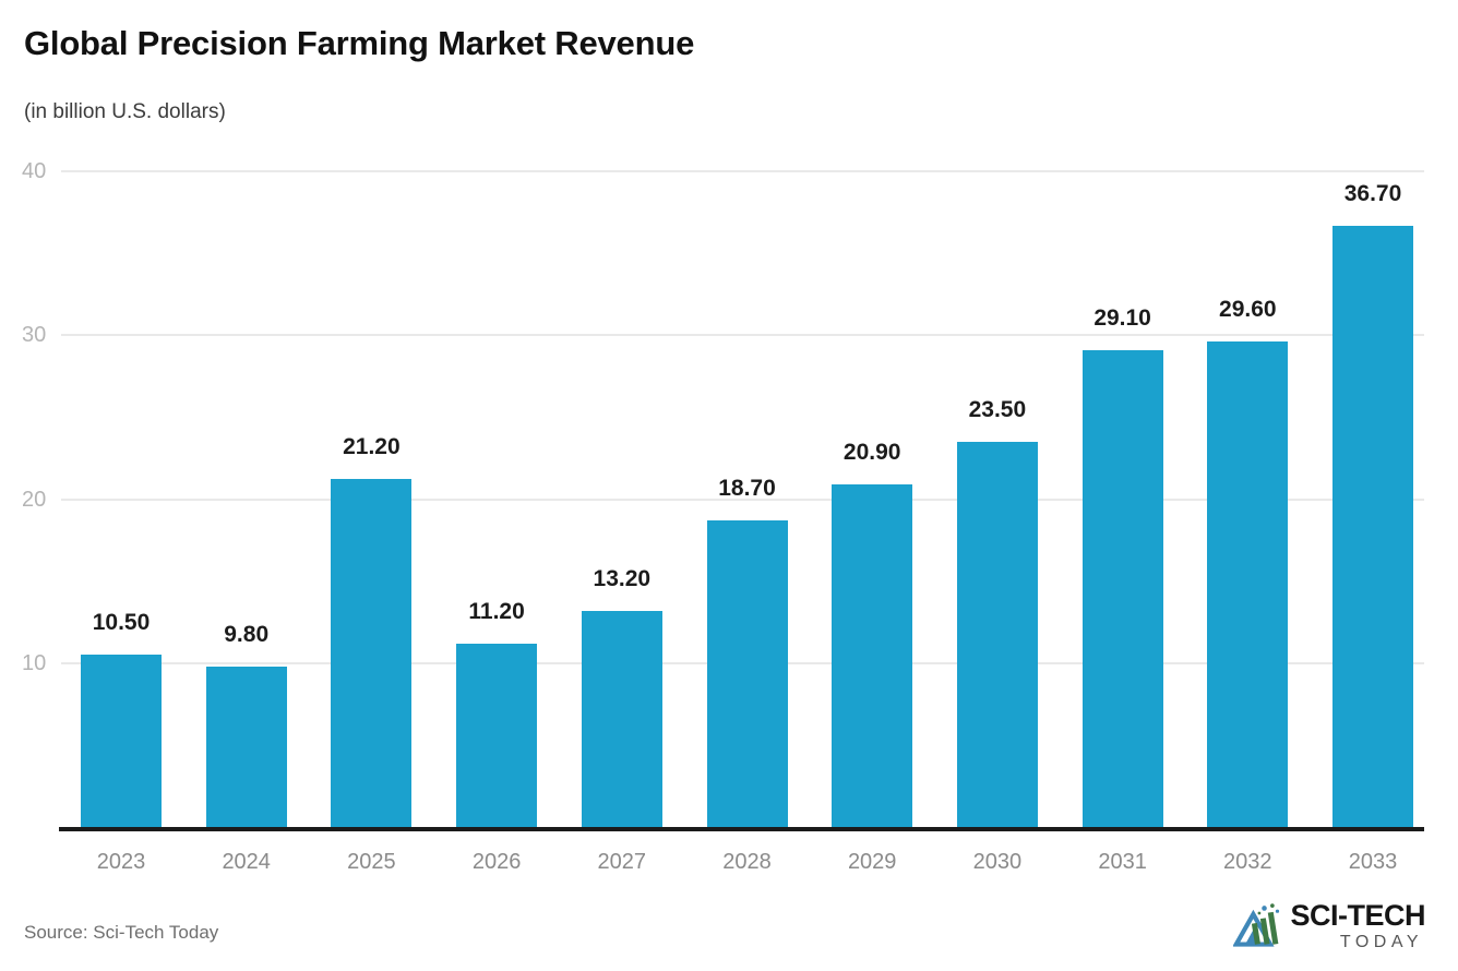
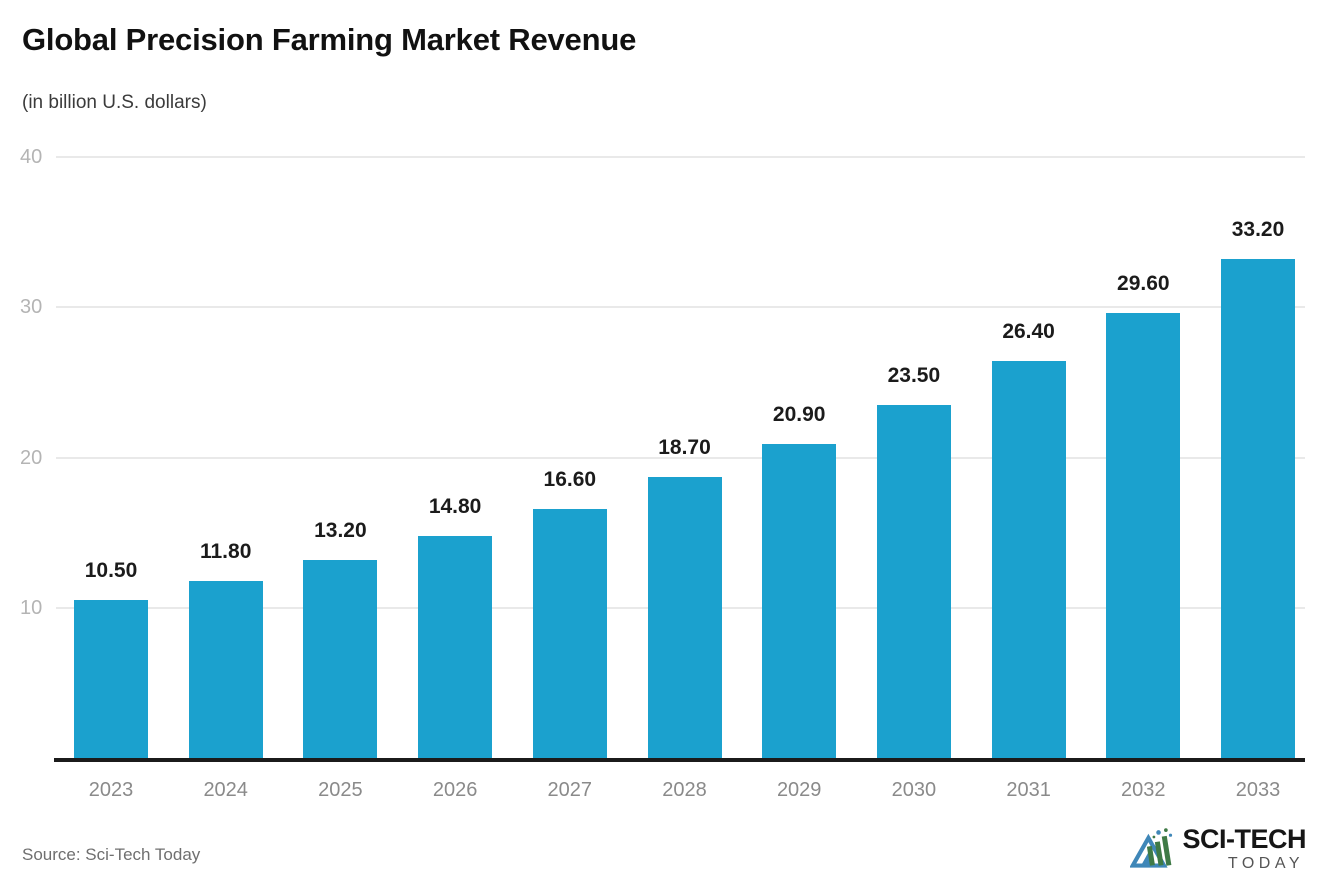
2024: 9.80 -> 11.80
2025: 21.20 -> 13.20
2026: 11.20 -> 14.80
2027: 13.20 -> 16.60
2031: 29.10 -> 26.40
2033: 36.70 -> 33.20
